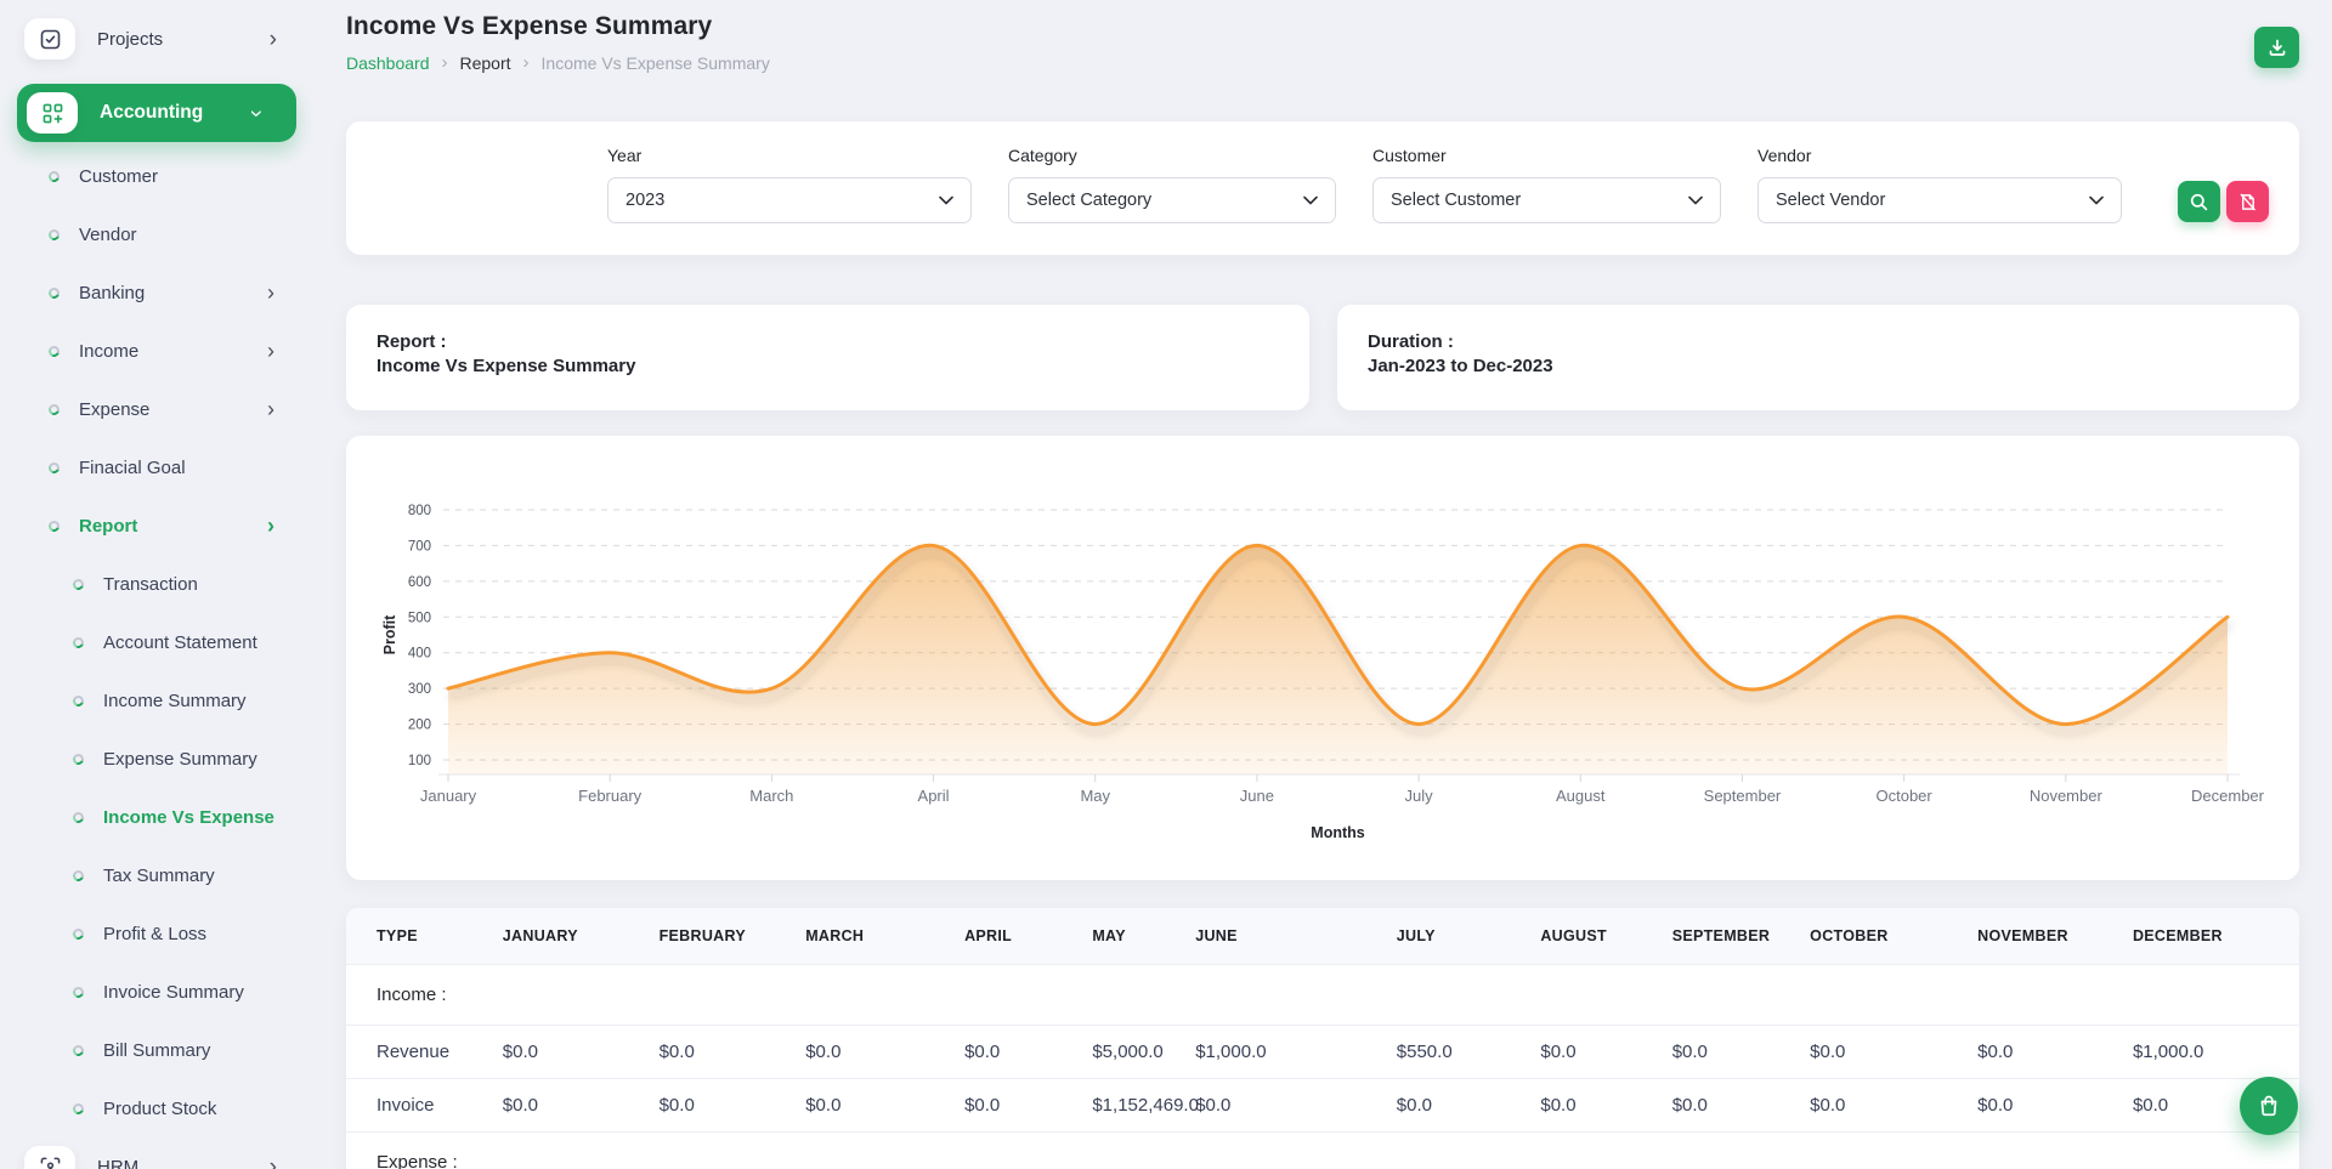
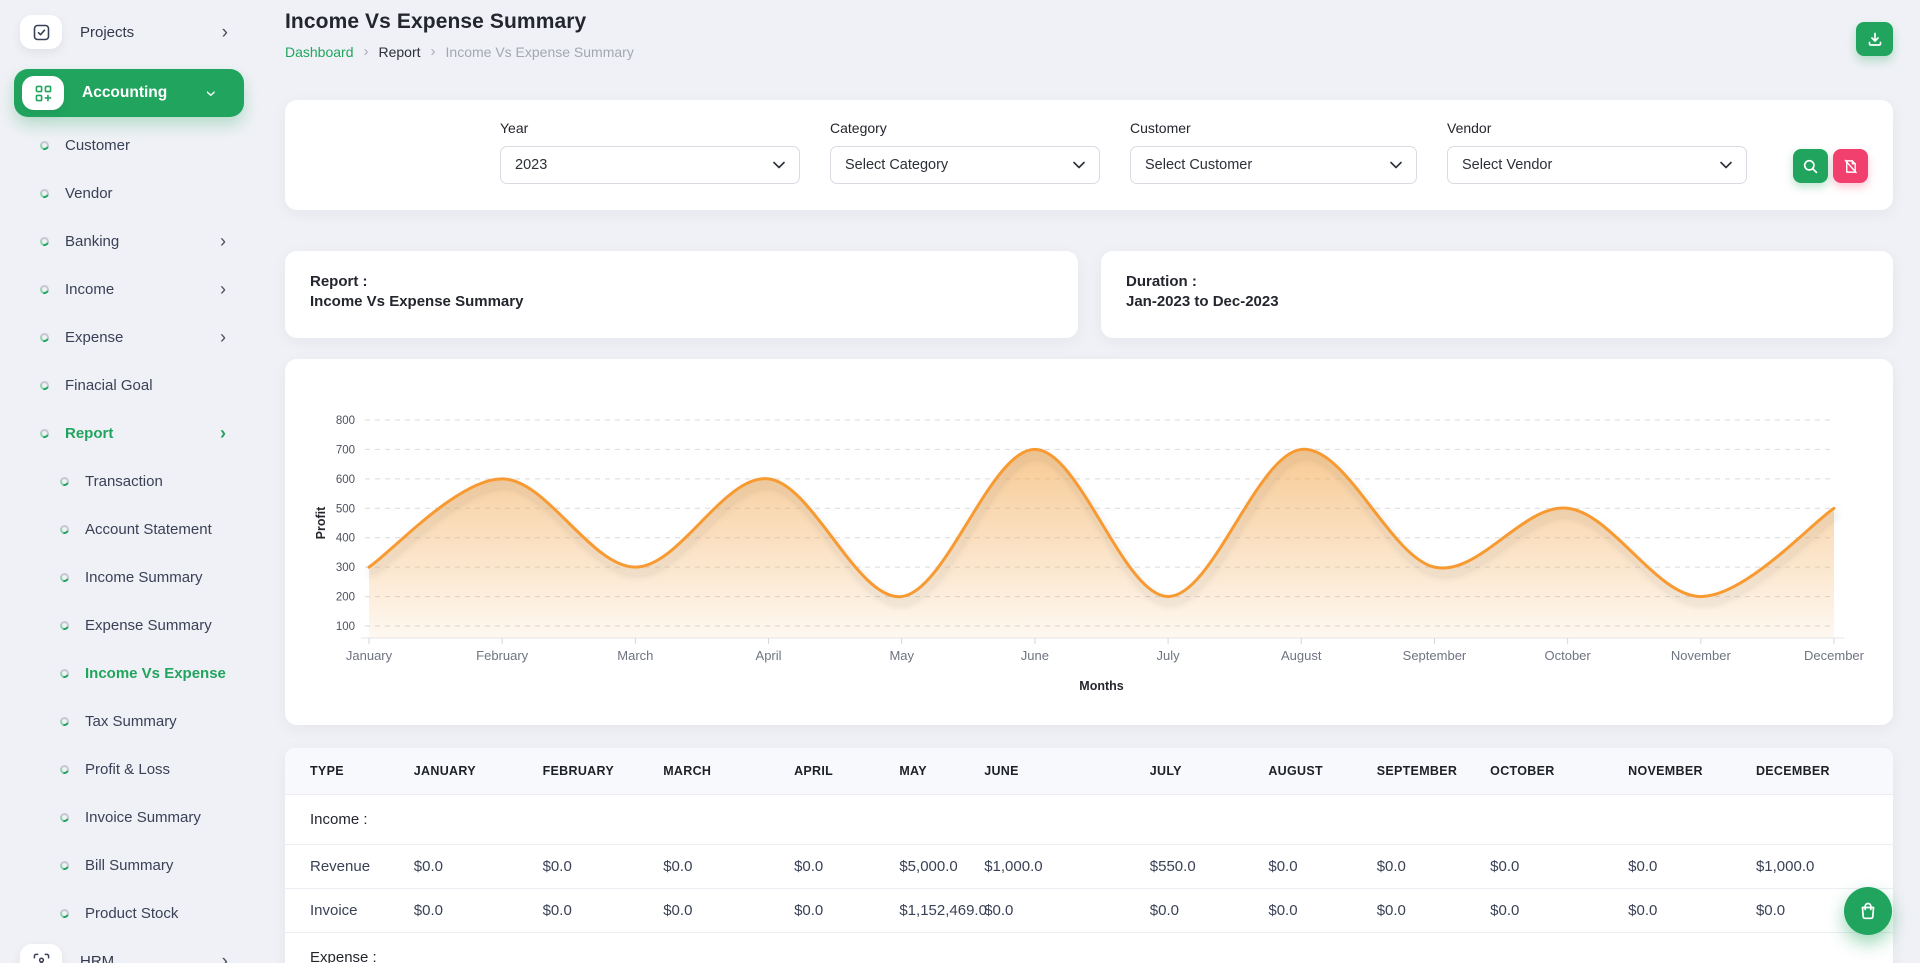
February: 400 -> 600
April: 700 -> 600
